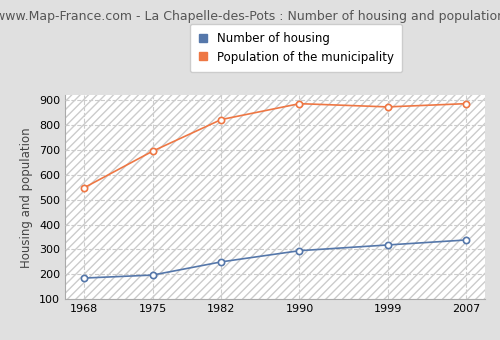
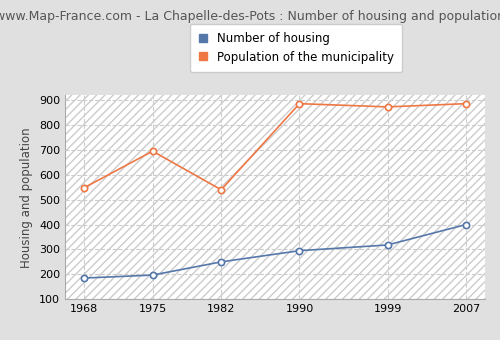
Population of the municipality/1982: 822 -> 540
Number of housing/2007: 338 -> 400
